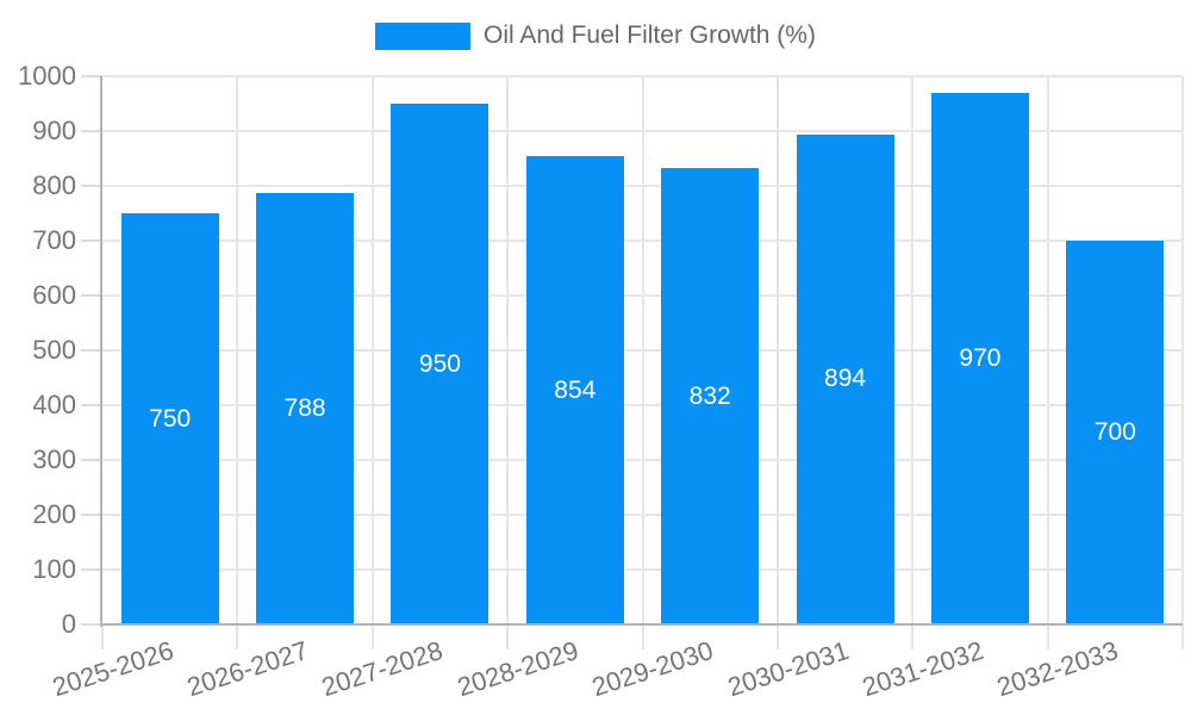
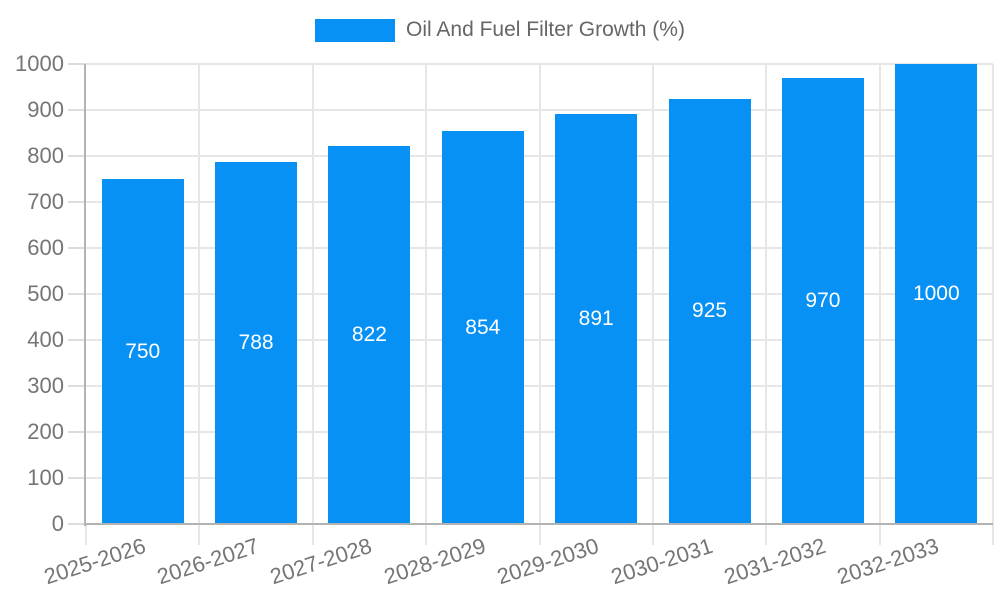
2027-2028: 950 -> 822
2029-2030: 832 -> 891
2030-2031: 894 -> 925
2032-2033: 700 -> 1000
